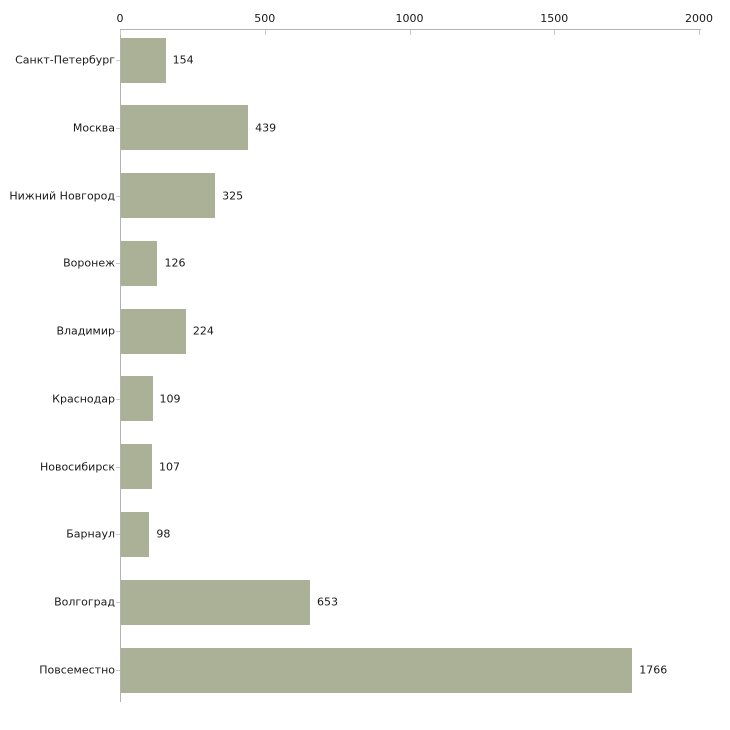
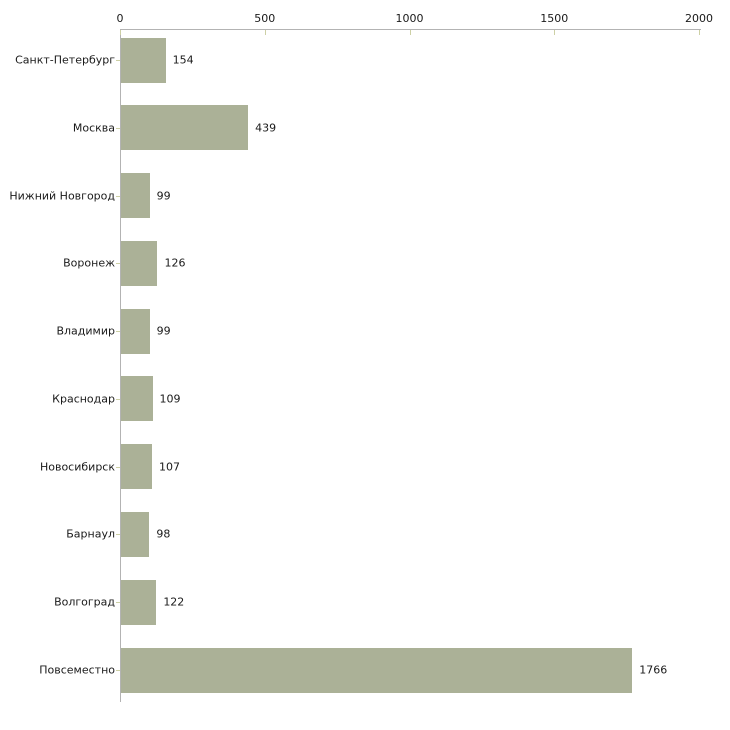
Нижний Новгород: 325 -> 99
Владимир: 224 -> 99
Волгоград: 653 -> 122
